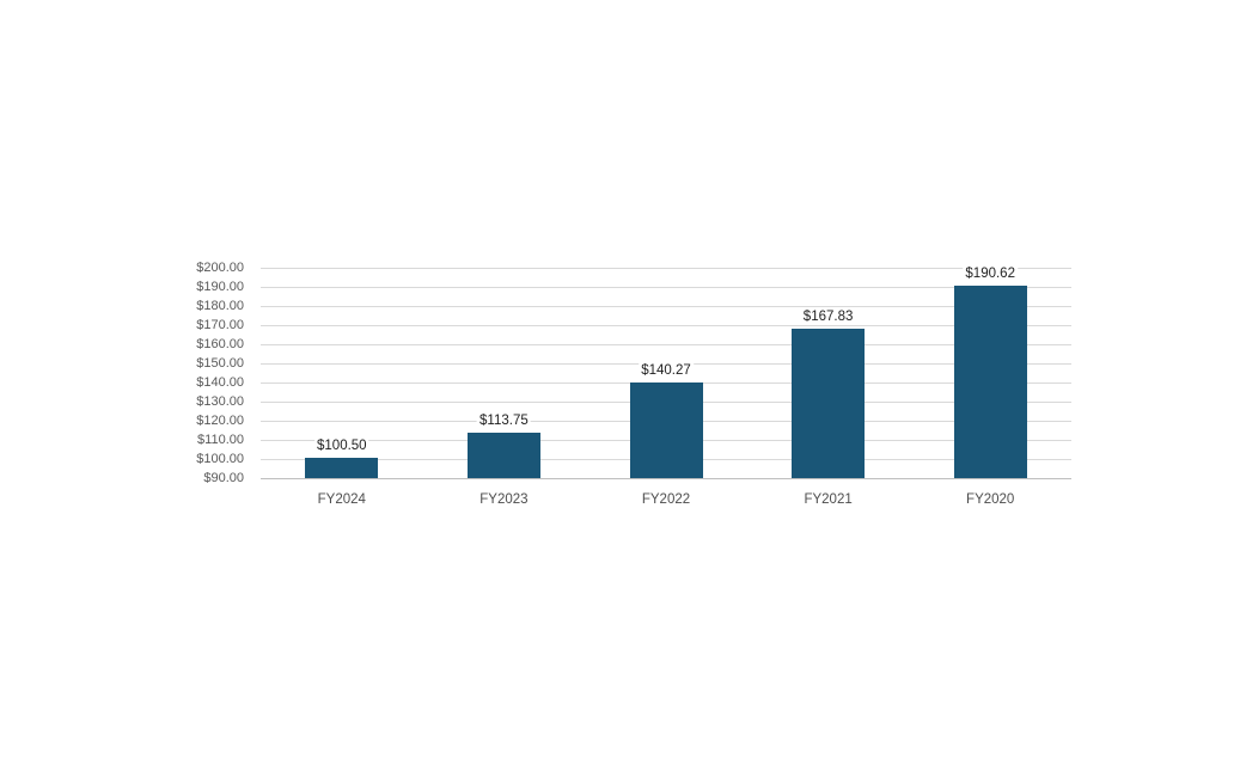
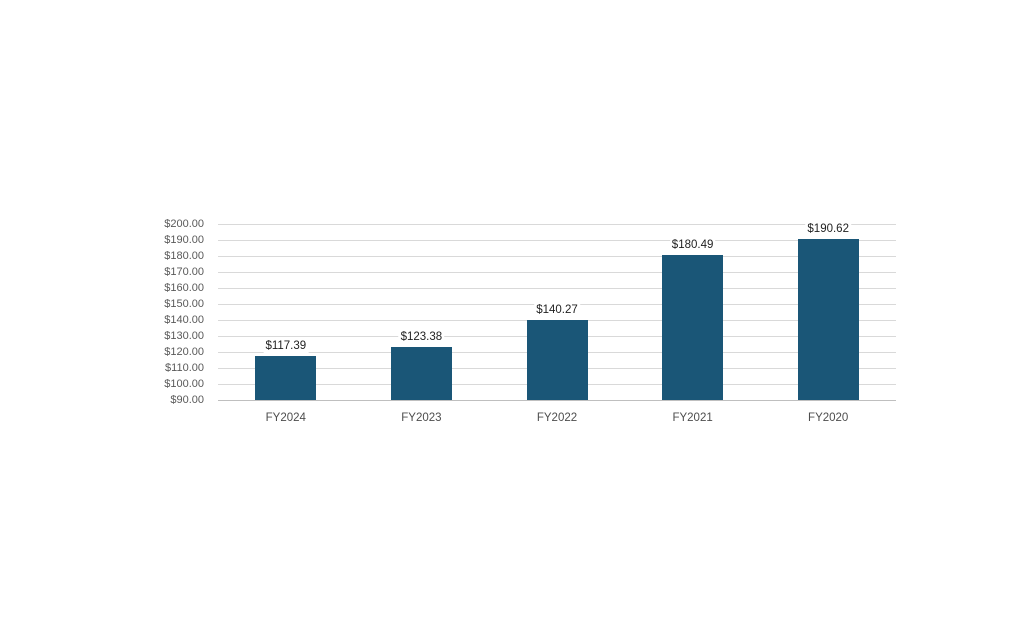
FY2024: $100.50 -> $117.39
FY2023: $113.75 -> $123.38
FY2021: $167.83 -> $180.49
